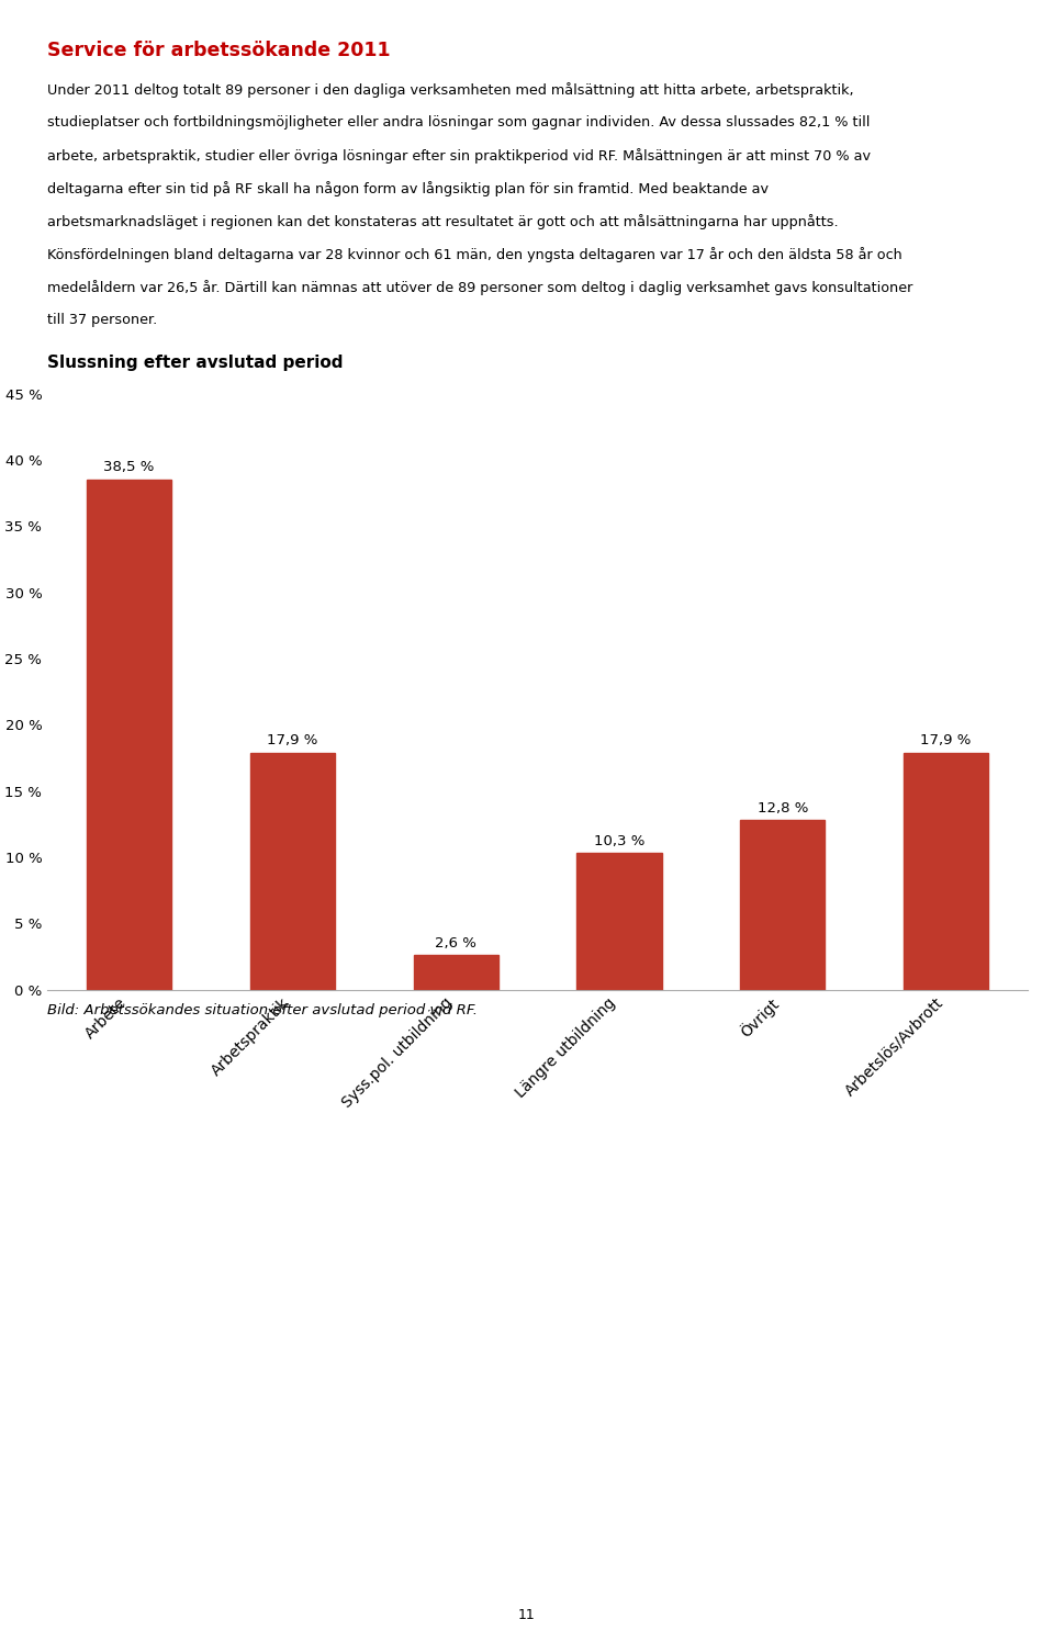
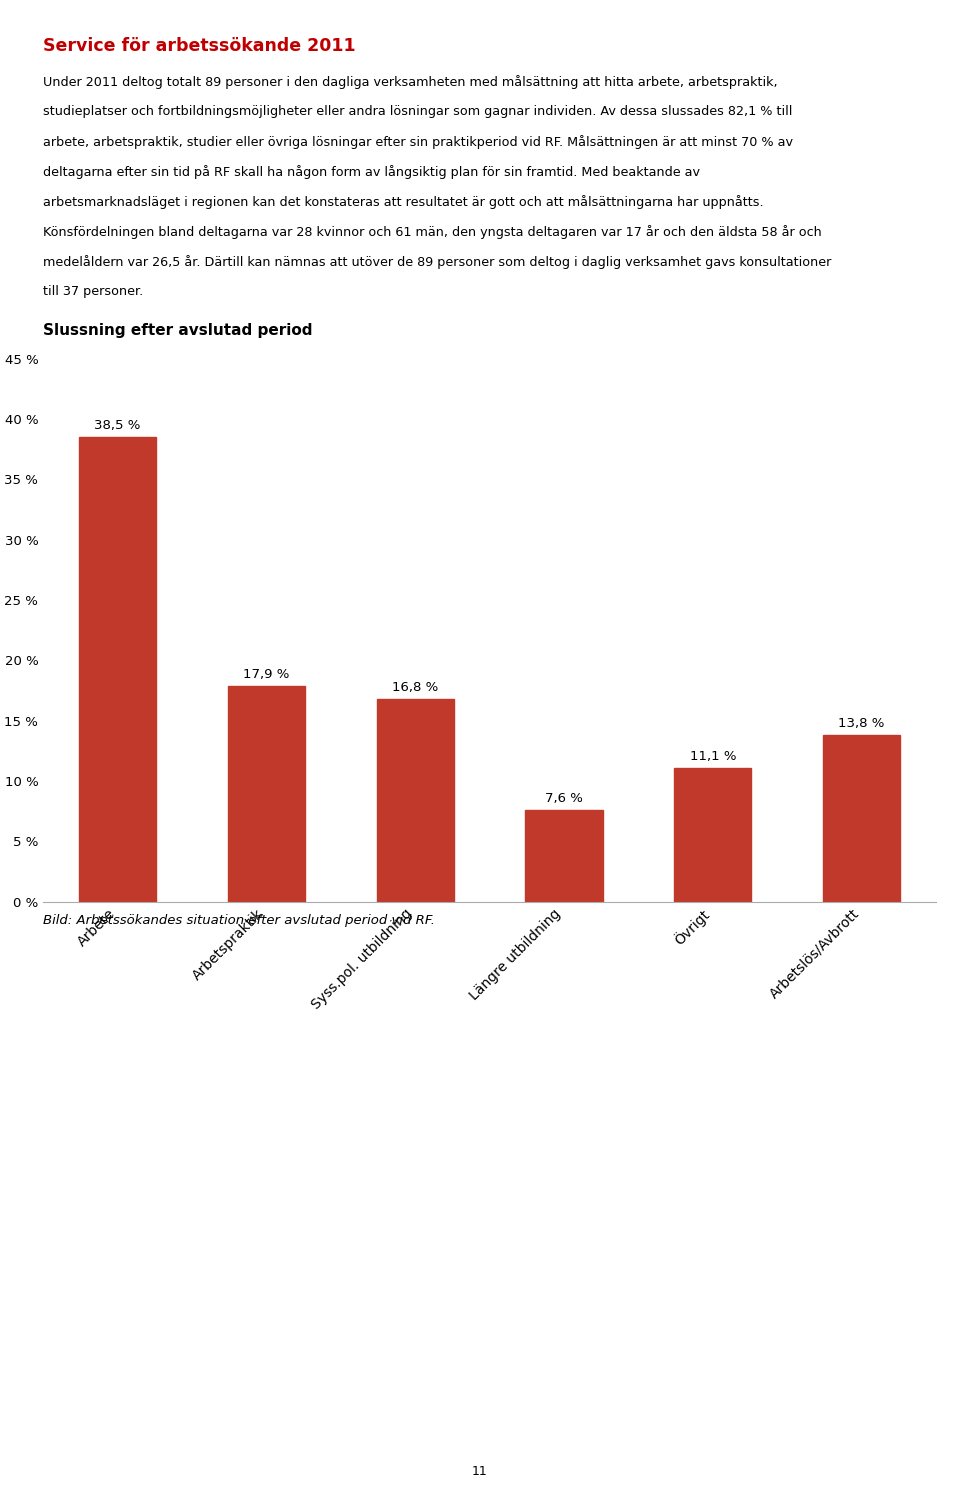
Syss.pol. utbildning: 2,6 -> 16,8
Längre utbildning: 10,3 -> 7,6
Övrigt: 12,8 -> 11,1
Arbetslös/Avbrott: 17,9 -> 13,8
